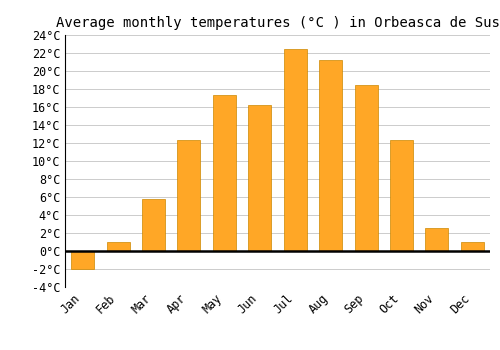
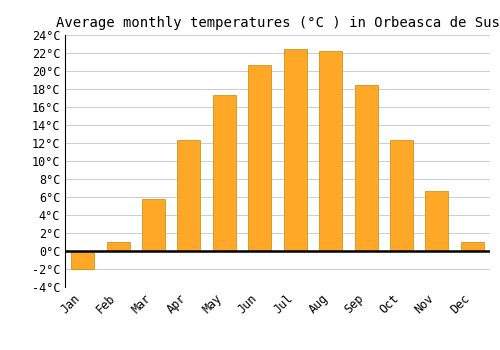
Jun: 16.2°C -> 20.7°C
Aug: 21.2°C -> 22.2°C
Nov: 2.6°C -> 6.7°C
